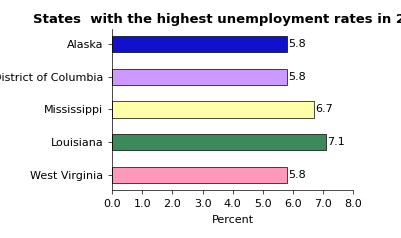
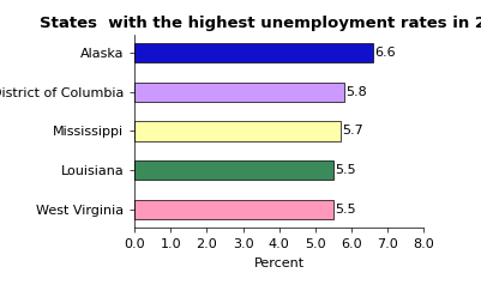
Alaska: 5.8 -> 6.6
Mississippi: 6.7 -> 5.7
Louisiana: 7.1 -> 5.5
West Virginia: 5.8 -> 5.5
